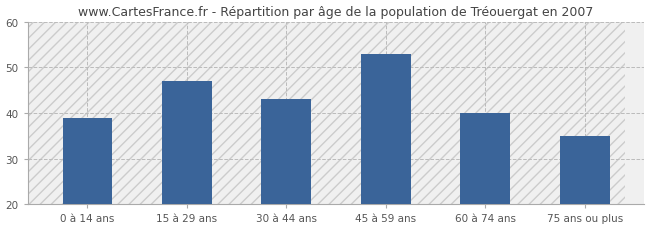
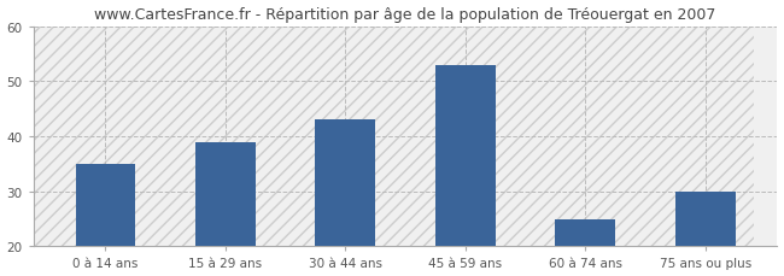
0 à 14 ans: 39 -> 35
15 à 29 ans: 47 -> 39
60 à 74 ans: 40 -> 25
75 ans ou plus: 35 -> 30
